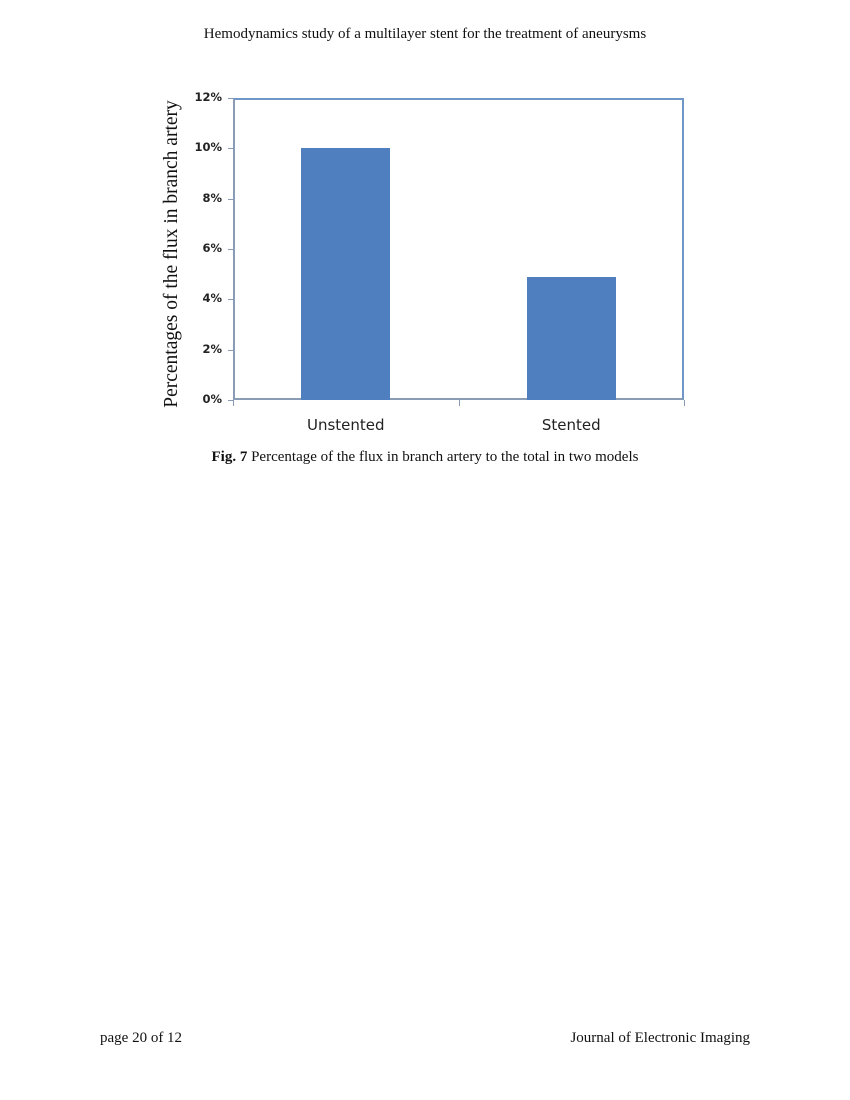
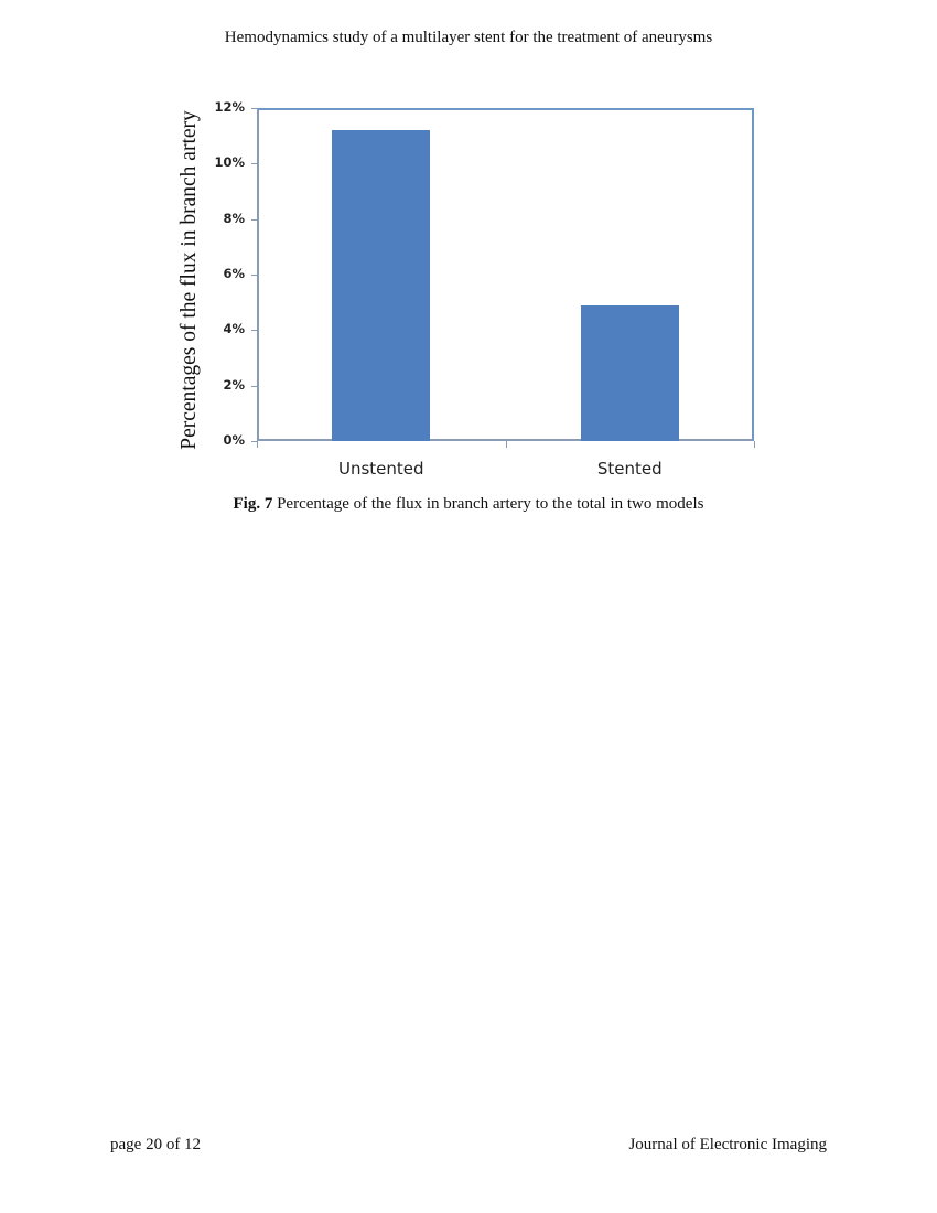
Unstented: 10.0% -> 11.2%
